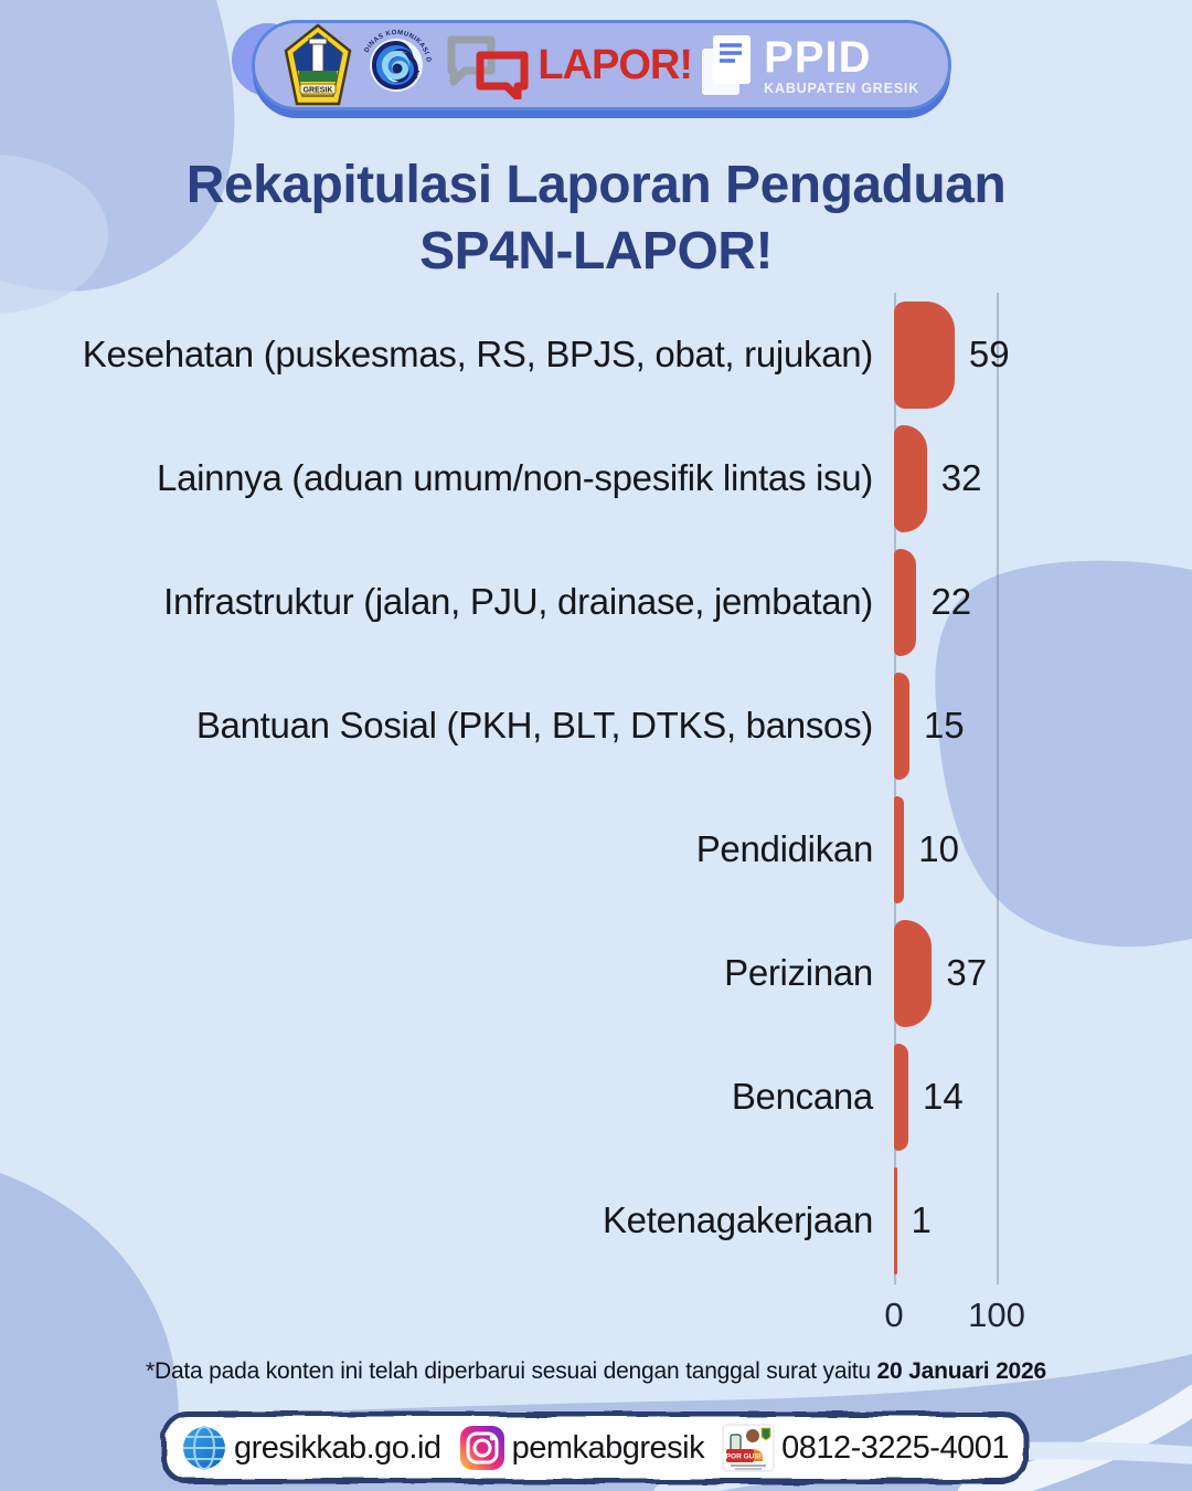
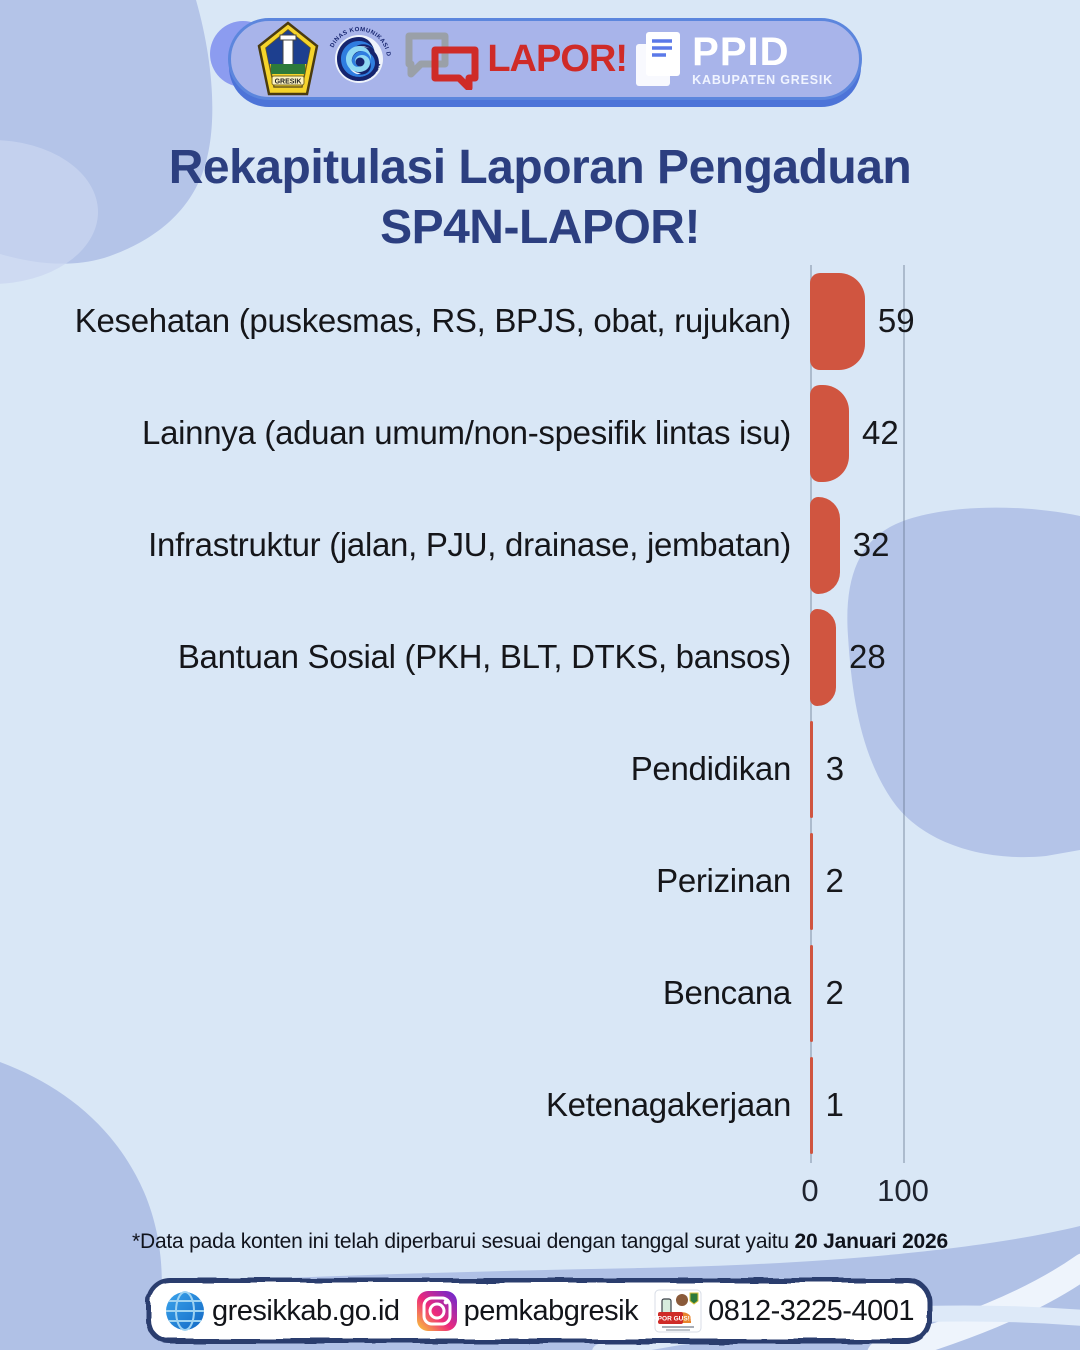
Lainnya (aduan umum/non-spesifik lintas isu): 32 -> 42
Infrastruktur (jalan, PJU, drainase, jembatan): 22 -> 32
Bantuan Sosial (PKH, BLT, DTKS, bansos): 15 -> 28
Pendidikan: 10 -> 3
Perizinan: 37 -> 2
Bencana: 14 -> 2
